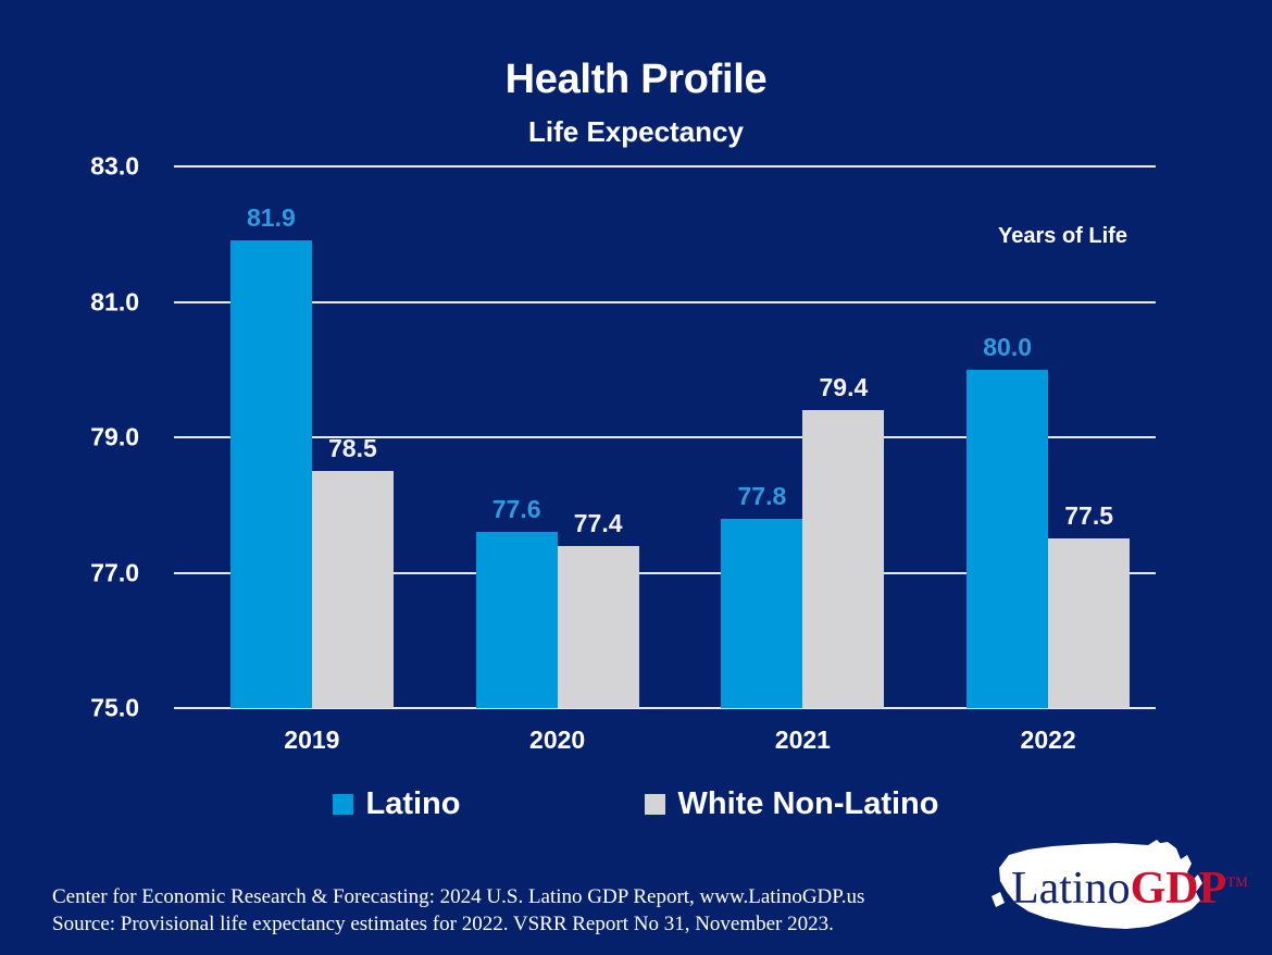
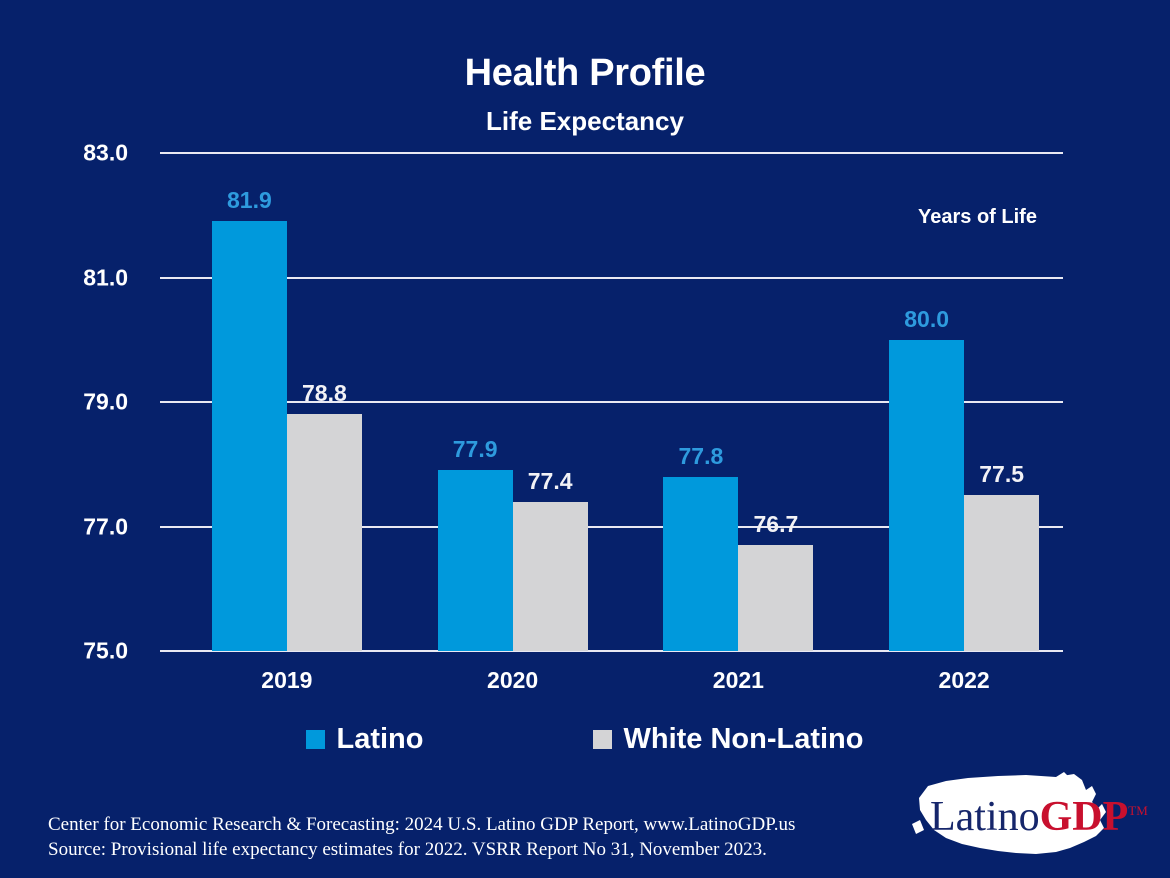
White Non-Latino/2019: 78.5 -> 78.8
Latino/2020: 77.6 -> 77.9
White Non-Latino/2021: 79.4 -> 76.7
